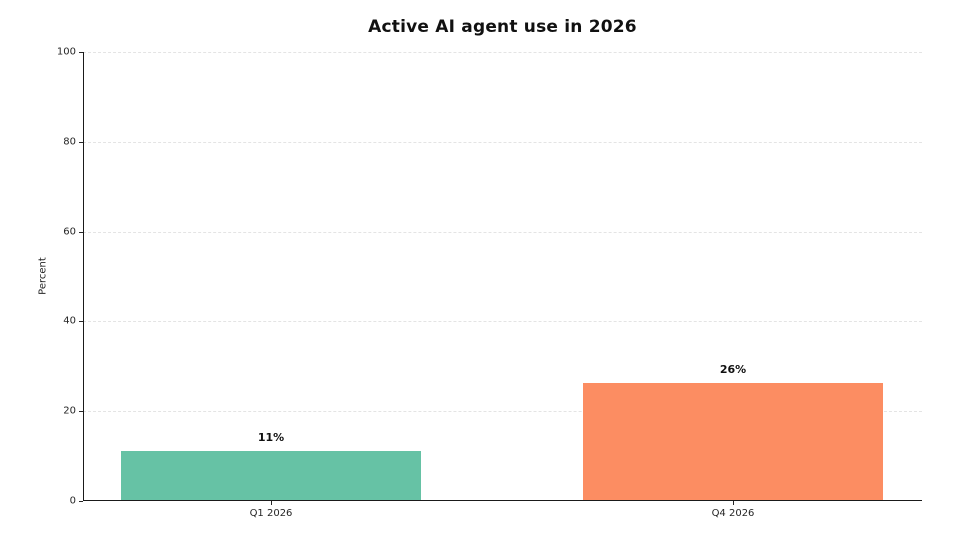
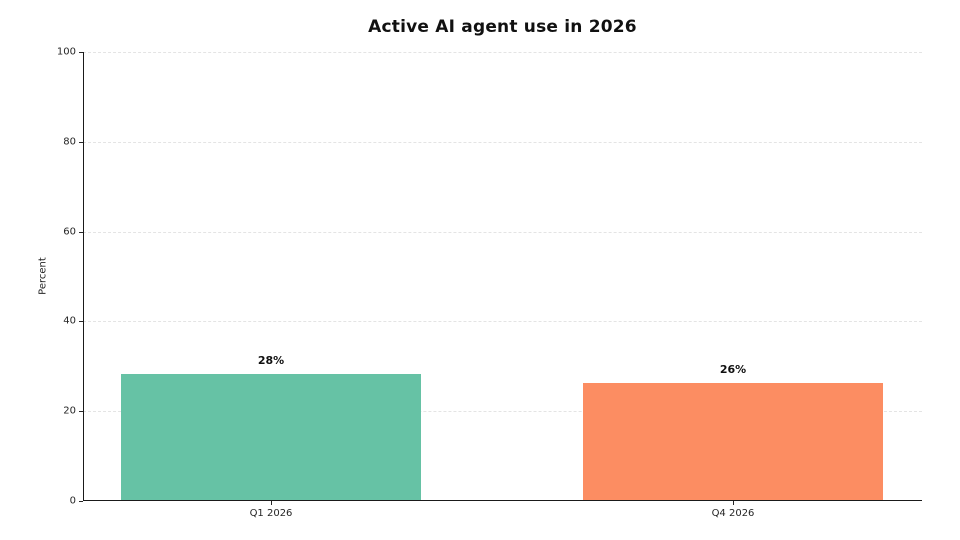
Q1 2026: 11% -> 28%
